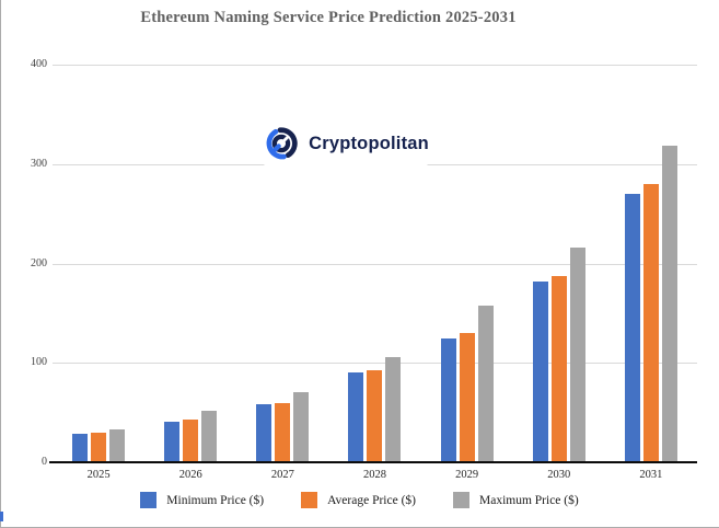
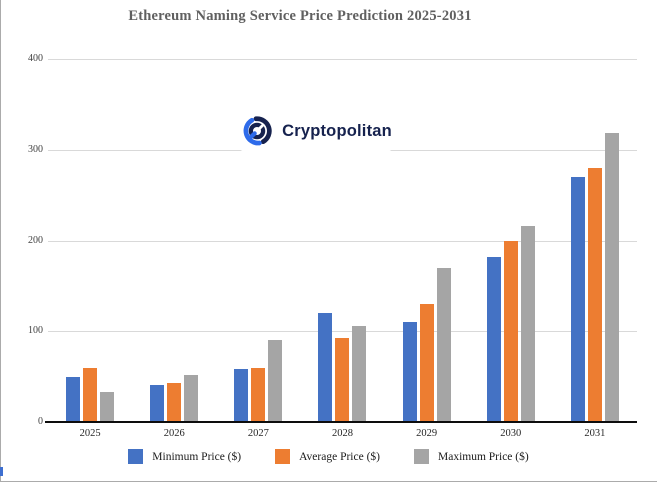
Minimum Price ($)/2025: 30 -> 50
Average Price ($)/2025: 30 -> 60
Maximum Price ($)/2027: 70 -> 90
Minimum Price ($)/2028: 90 -> 120
Minimum Price ($)/2029: 120 -> 110
Maximum Price ($)/2029: 160 -> 170
Average Price ($)/2030: 190 -> 200
